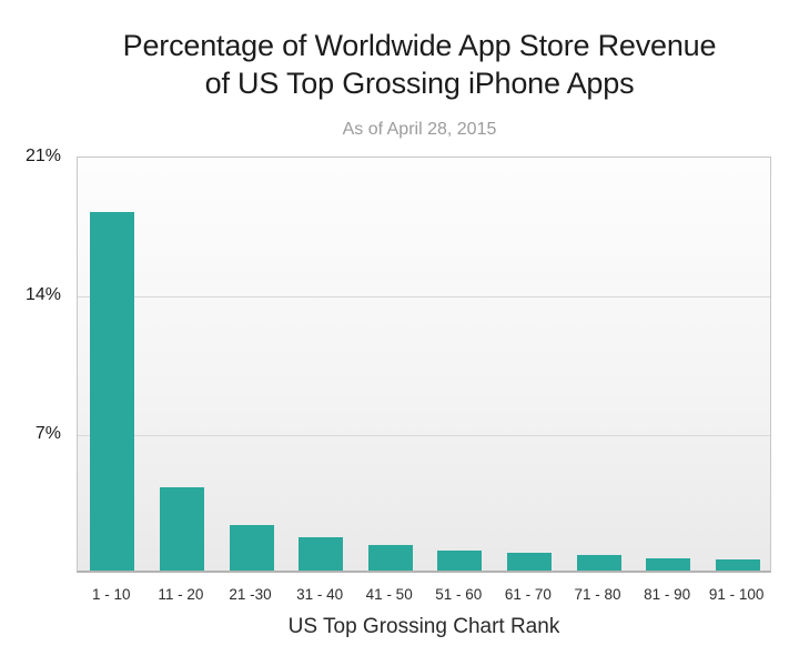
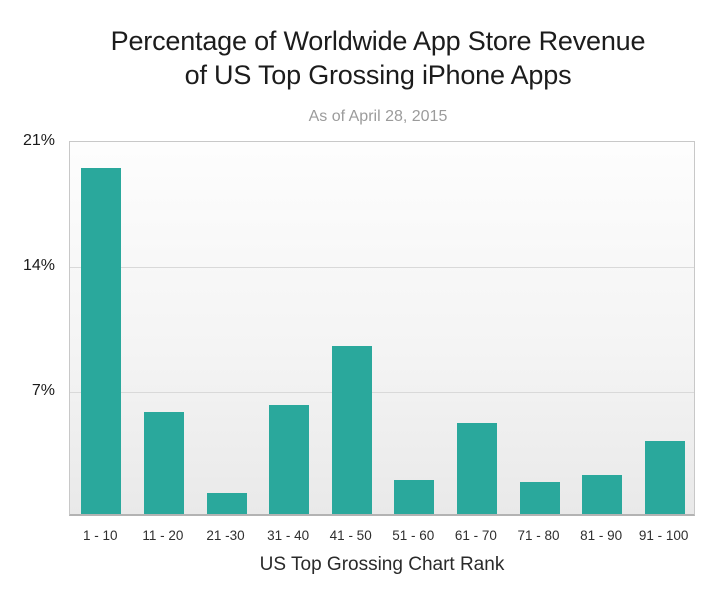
1 - 10: 18.1% -> 19.4%
11 - 20: 4.2% -> 5.7%
21 -30: 2.3% -> 1.2%
31 - 40: 1.7% -> 6.1%
41 - 50: 1.3% -> 9.4%
51 - 60: 1.0% -> 1.9%
61 - 70: 0.9% -> 5.1%
71 - 80: 0.8% -> 1.8%
81 - 90: 0.6% -> 2.2%
91 - 100: 0.6% -> 4.1%
